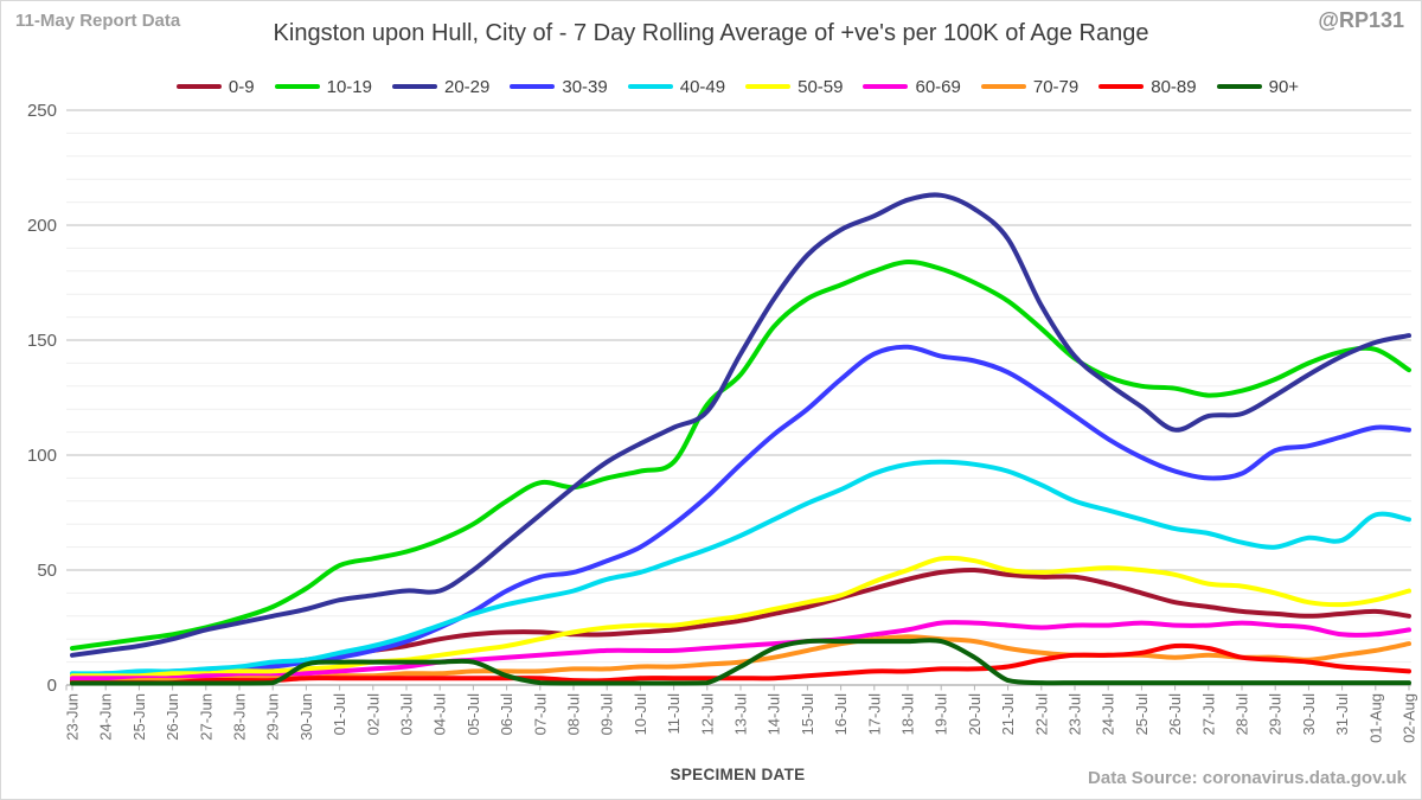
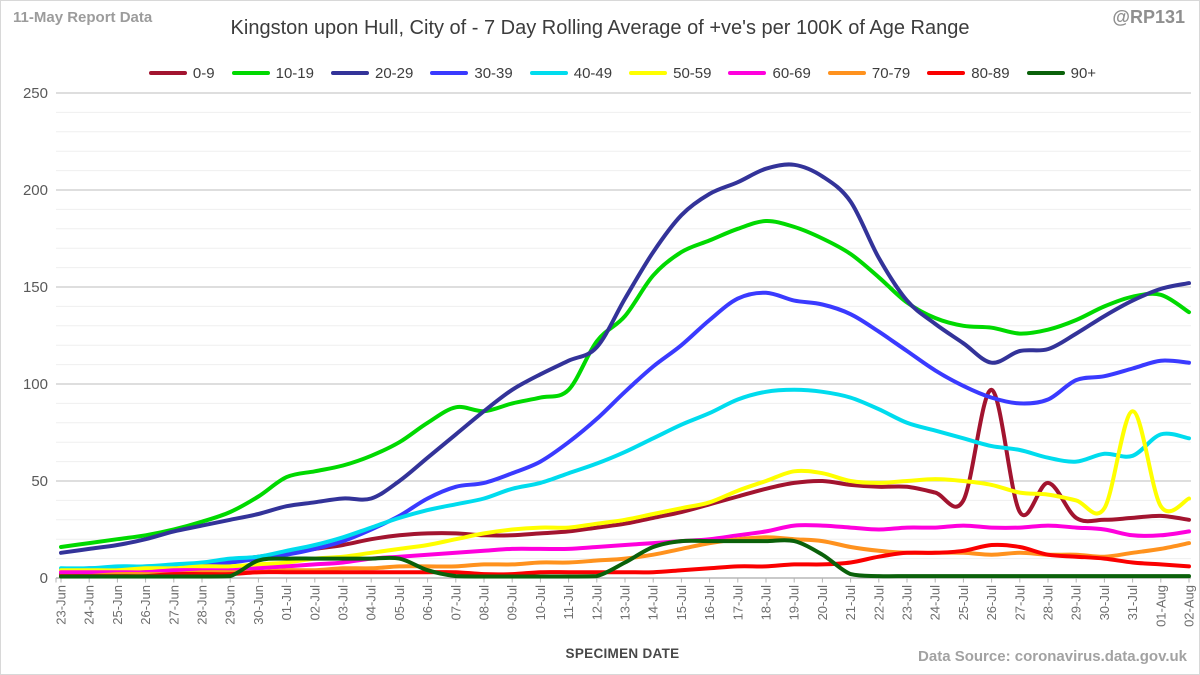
0-9/26-Jul: 36 -> 97
0-9/28-Jul: 32 -> 49
50-59/31-Jul: 35 -> 86
